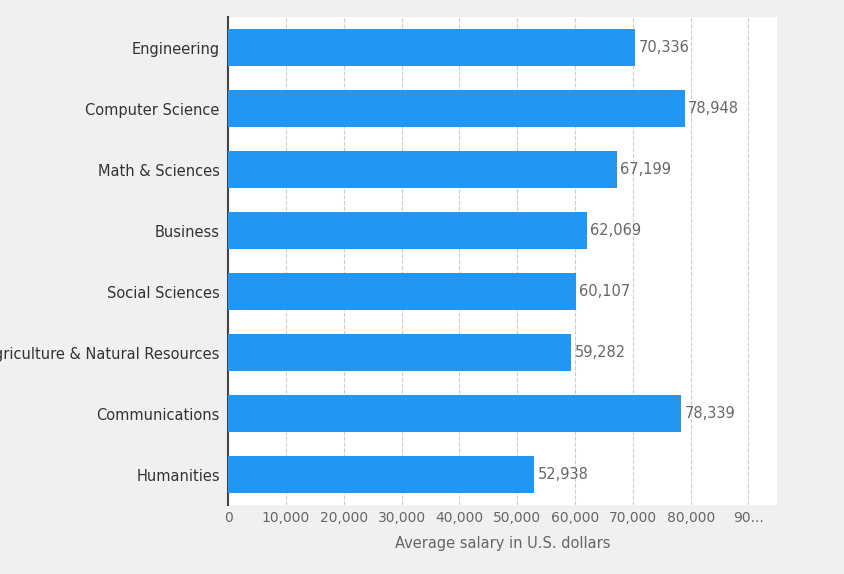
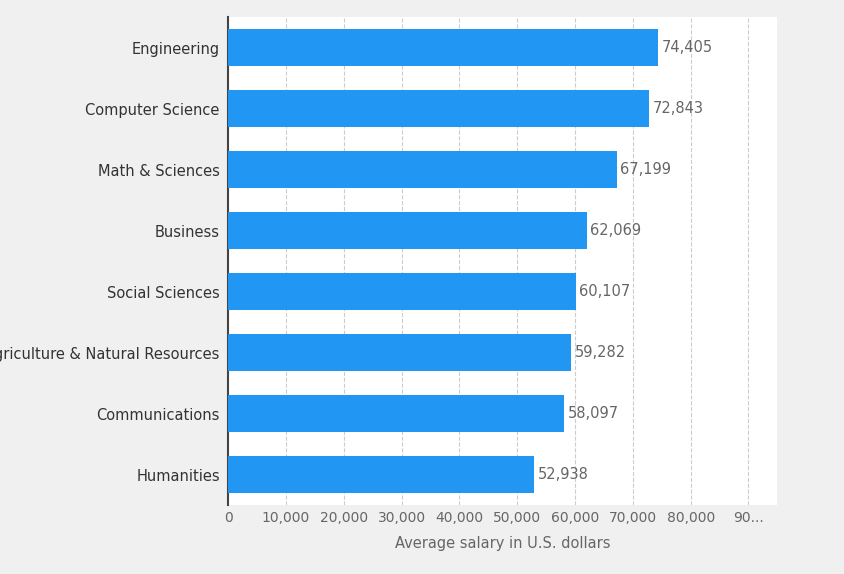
Engineering: 70,336 -> 74,405
Computer Science: 78,948 -> 72,843
Communications: 78,339 -> 58,097
